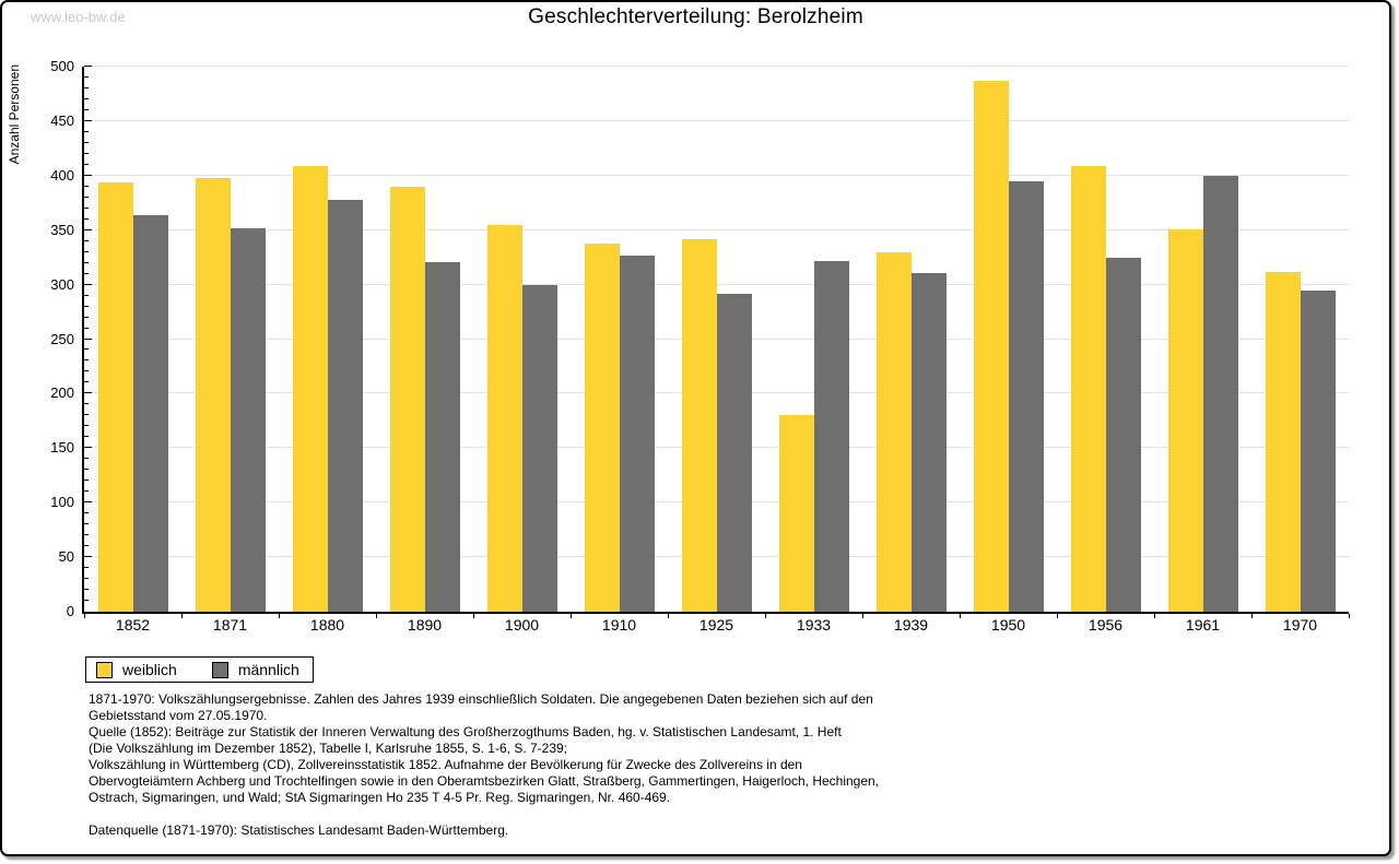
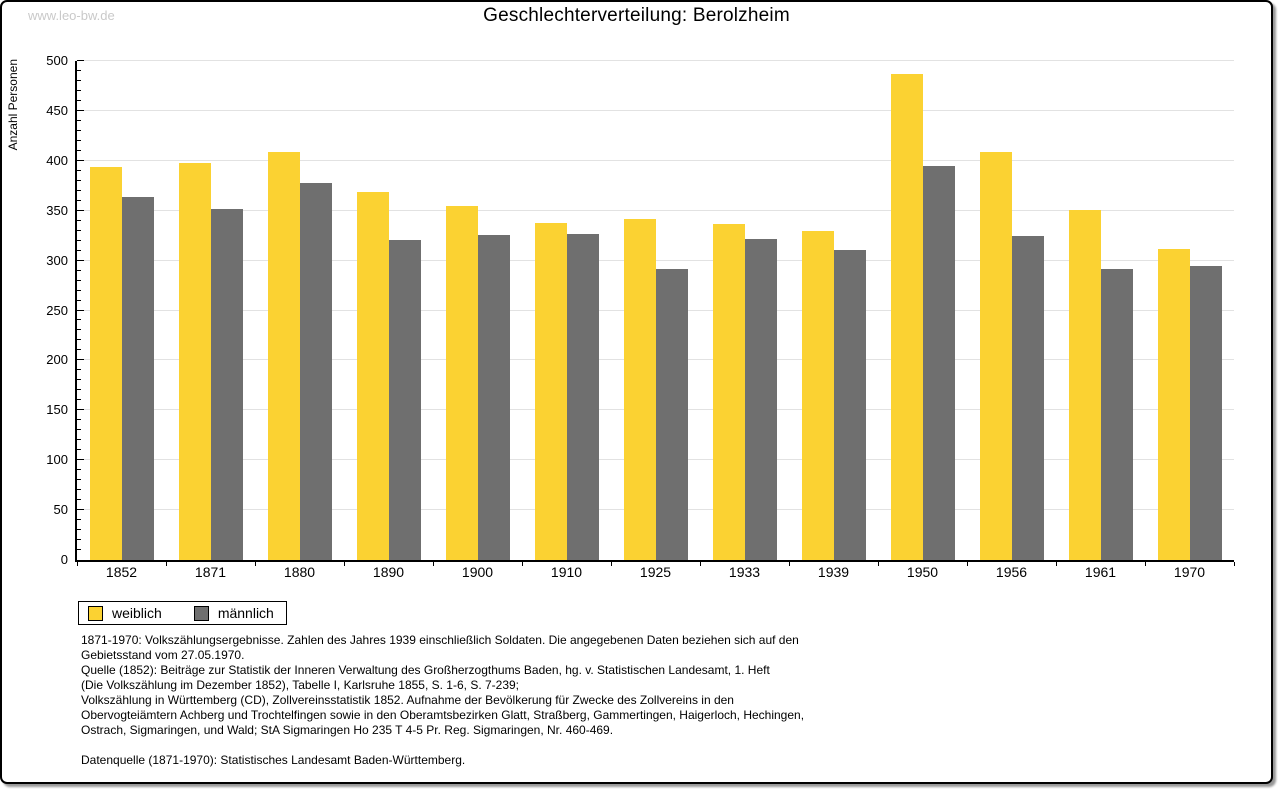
weiblich/1890: 390 -> 370
männlich/1900: 300 -> 330
weiblich/1933: 180 -> 340
männlich/1961: 400 -> 290
